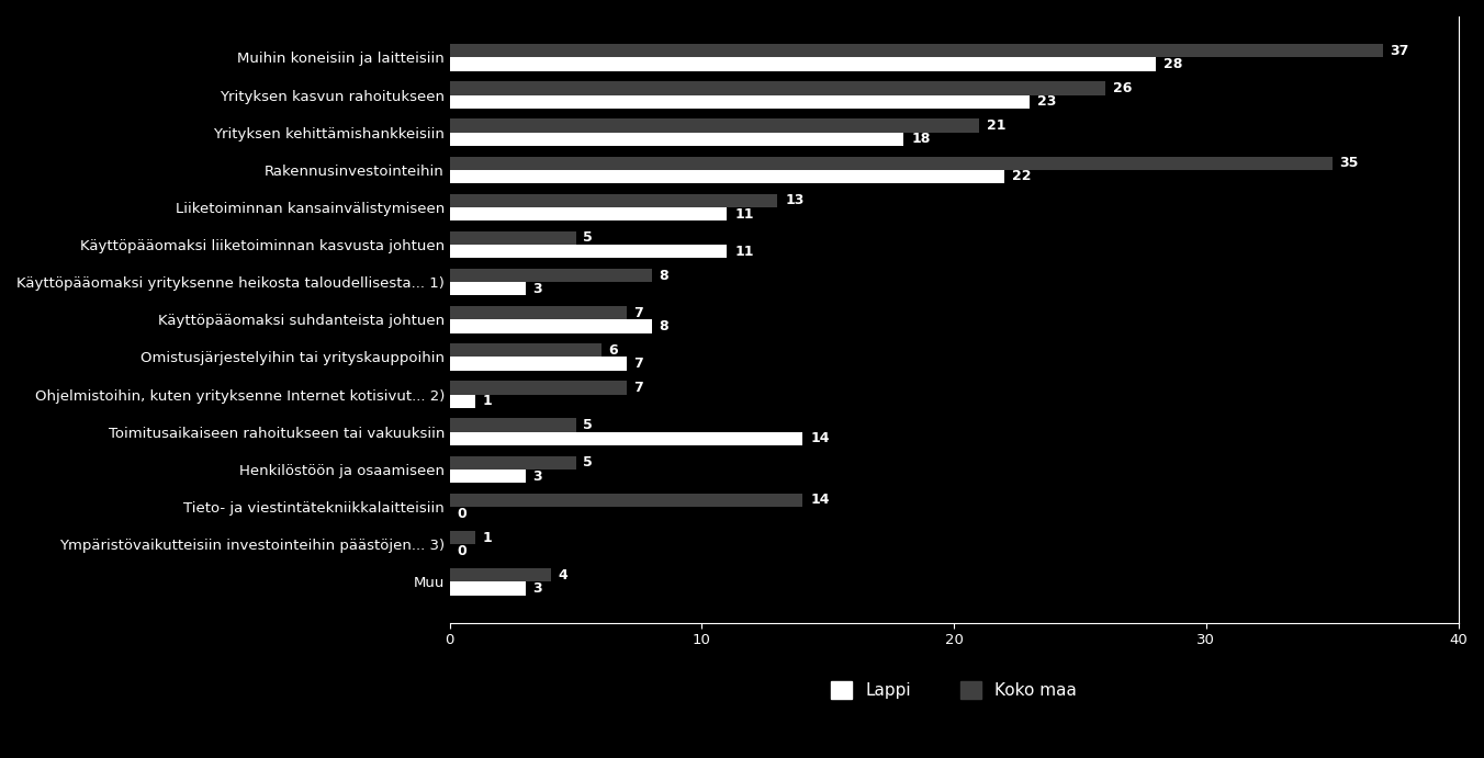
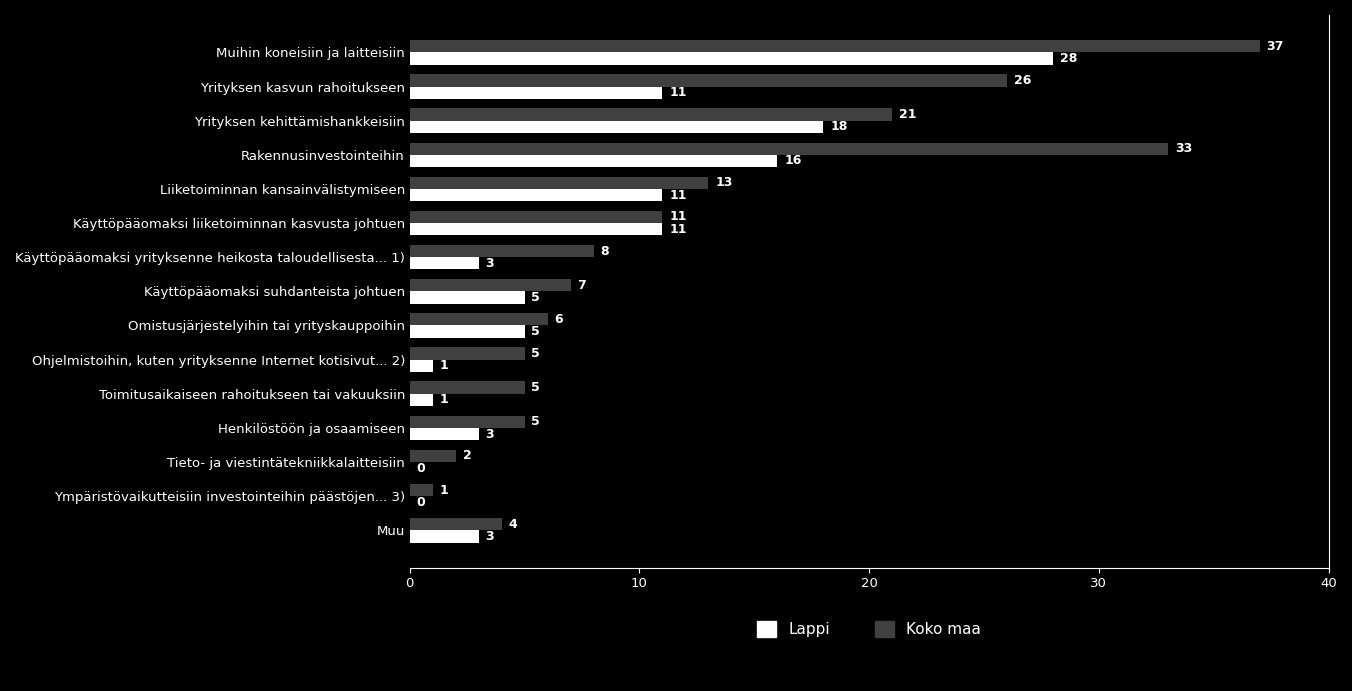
Lappi/Yrityksen kasvun rahoitukseen: 23 -> 11
Koko maa/Rakennusinvestointeihin: 35 -> 33
Lappi/Rakennusinvestointeihin: 22 -> 16
Koko maa/Käyttöpääomaksi liiketoiminnan kasvusta johtuen: 5 -> 11
Lappi/Käyttöpääomaksi suhdanteista johtuen: 8 -> 5
Lappi/Omistusjärjestelyihin tai yrityskauppoihin: 7 -> 5
Koko maa/Ohjelmistoihin, kuten yrityksenne Internet kotisivut... 2): 7 -> 5
Lappi/Toimitusaikaiseen rahoitukseen tai vakuuksiin: 14 -> 1
Koko maa/Tieto- ja viestintätekniikkalaitteisiin: 14 -> 2
